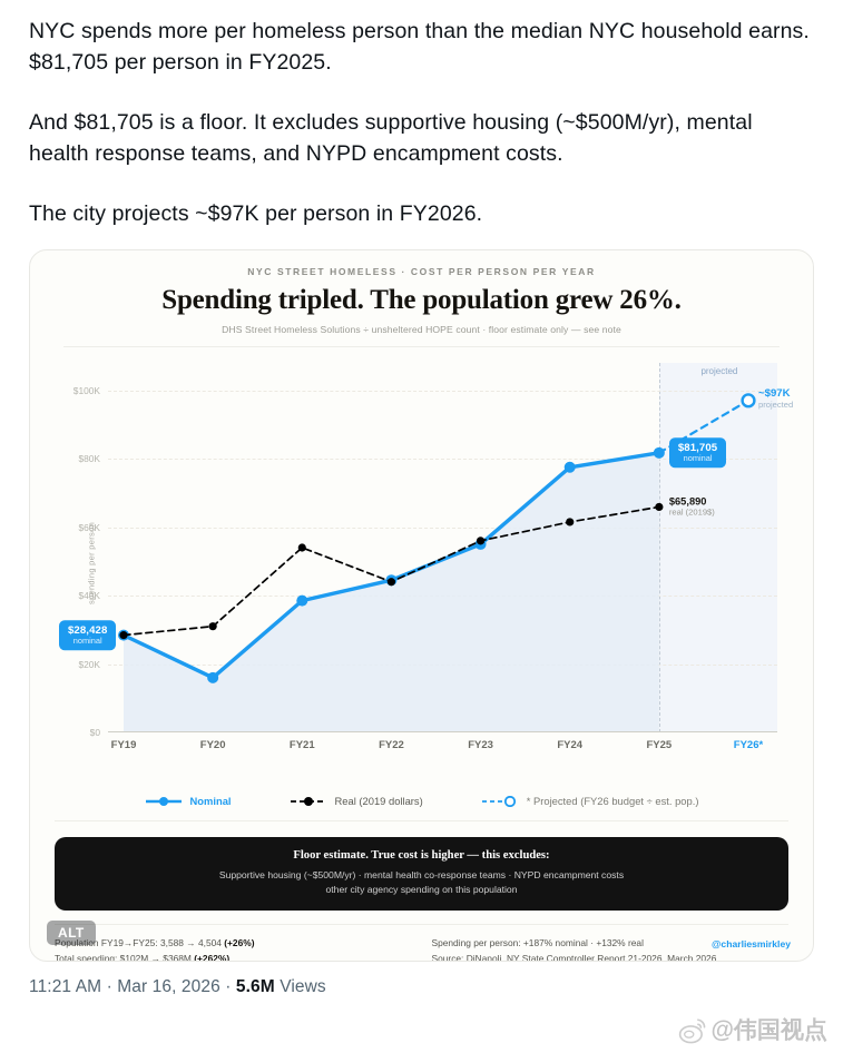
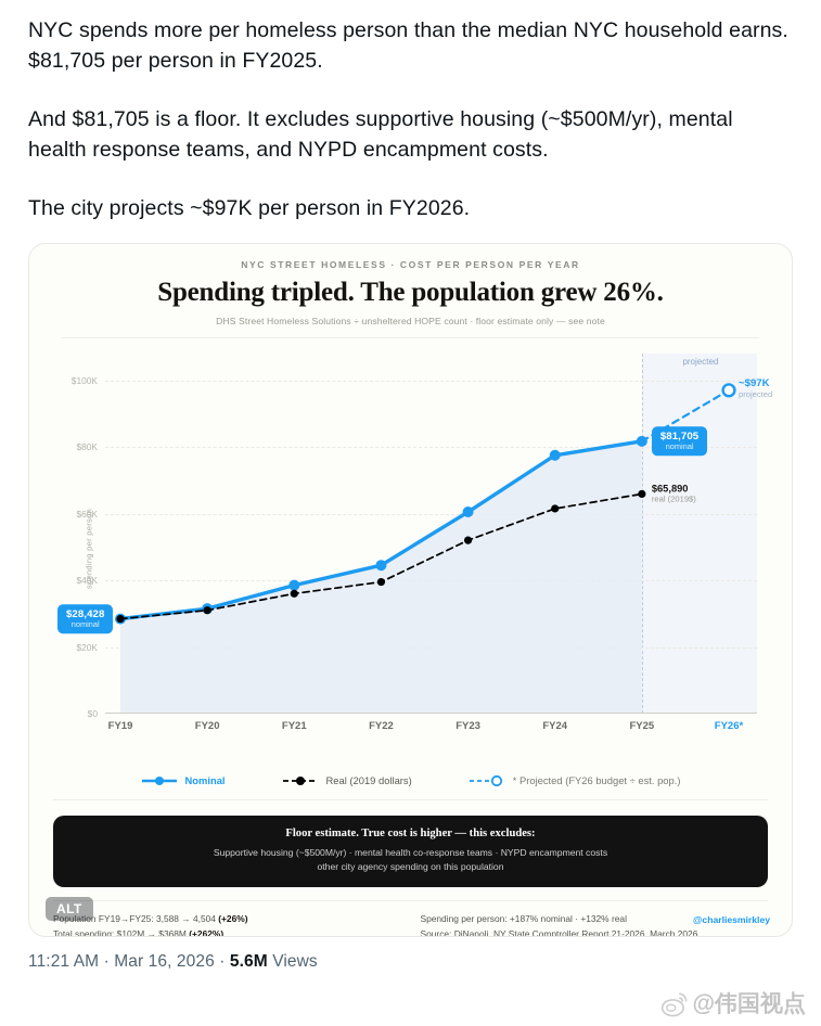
Nominal/FY20: $16K -> $32K
Real (2019 dollars)/FY21: $54K -> $36K
Real (2019 dollars)/FY22: $44K -> $40K
Nominal/FY23: $55K -> $60K
Real (2019 dollars)/FY23: $56K -> $52K
